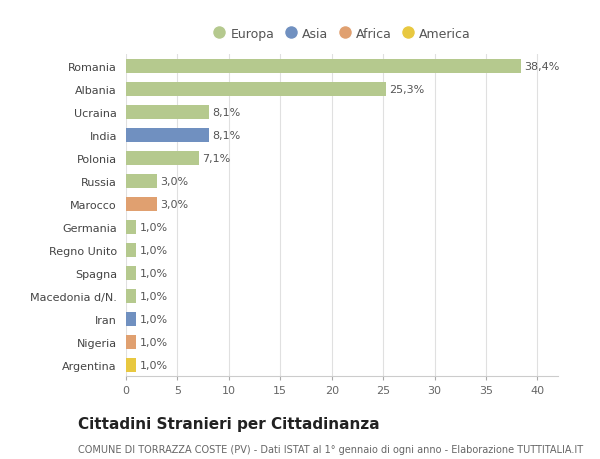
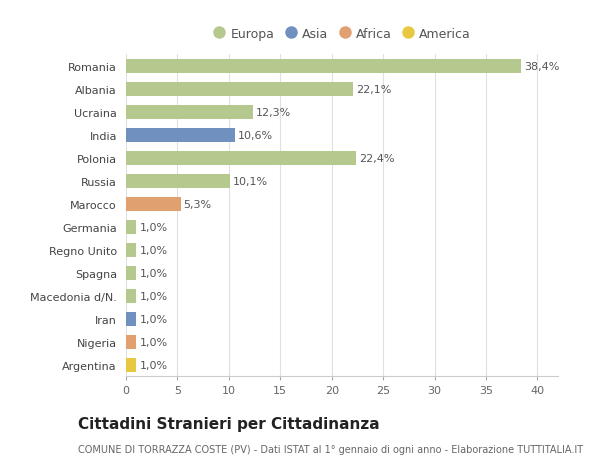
Albania: 25,3% -> 22,1%
Ucraina: 8,1% -> 12,3%
India: 8,1% -> 10,6%
Polonia: 7,1% -> 22,4%
Russia: 3,0% -> 10,1%
Marocco: 3,0% -> 5,3%
